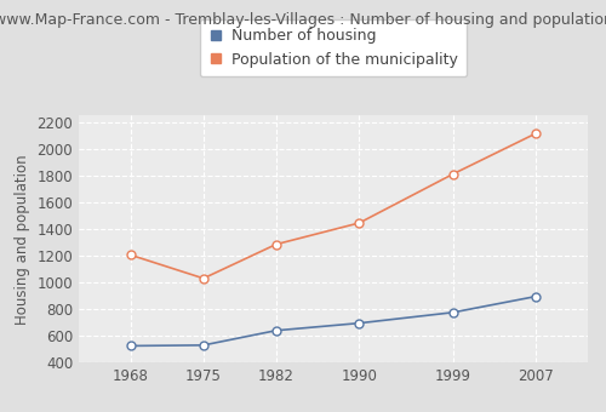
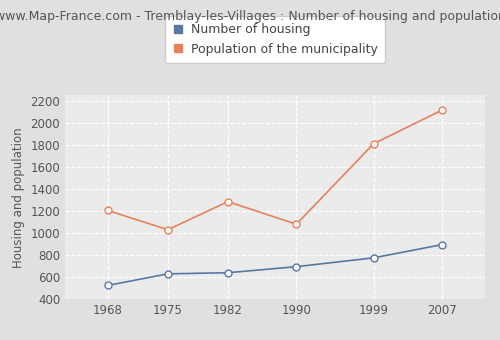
Number of housing/1975: 530 -> 630
Population of the municipality/1990: 1440 -> 1080
